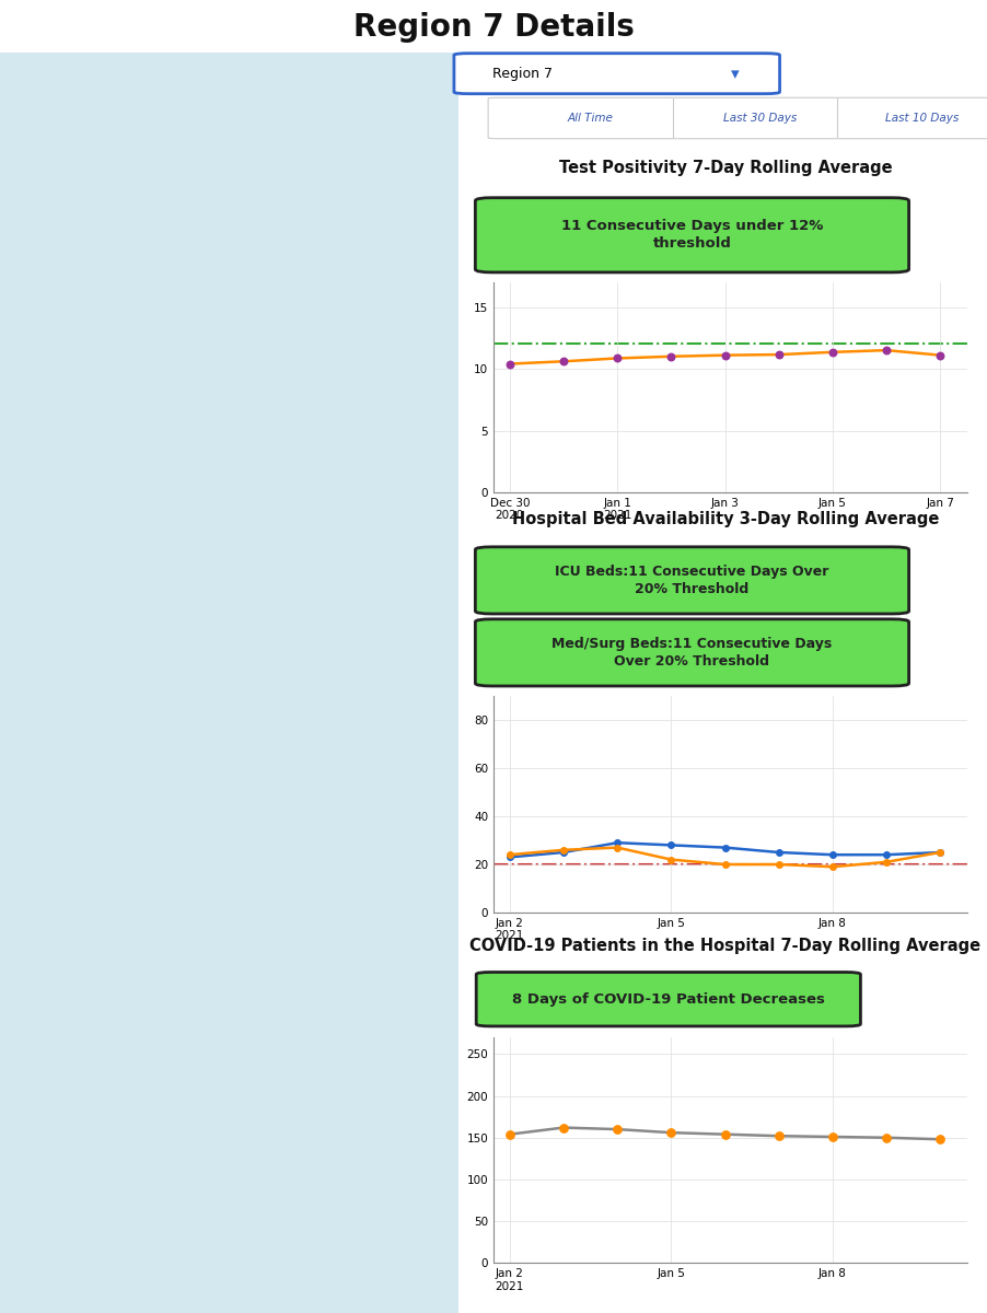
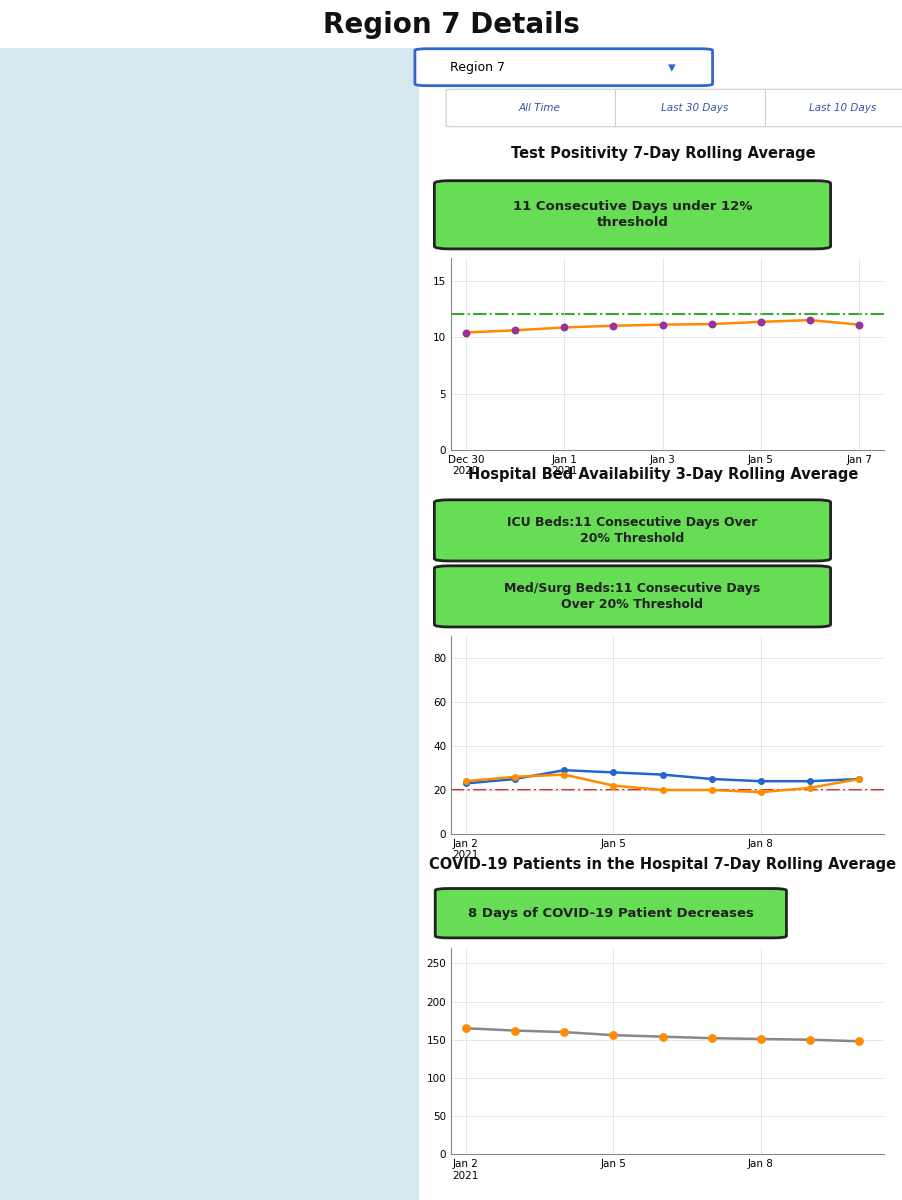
Jan 2 2021: 154 -> 165
